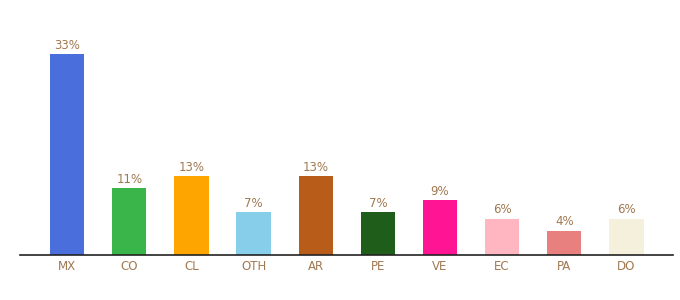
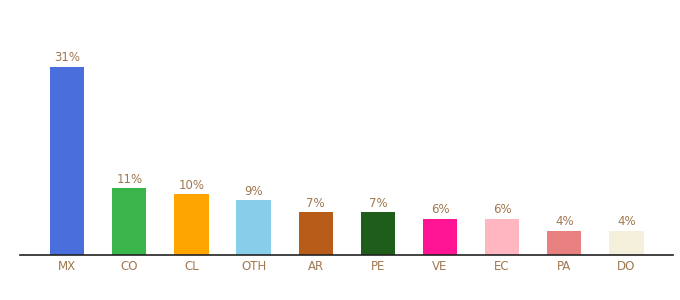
MX: 33% -> 31%
CL: 13% -> 10%
OTH: 7% -> 9%
AR: 13% -> 7%
VE: 9% -> 6%
DO: 6% -> 4%
